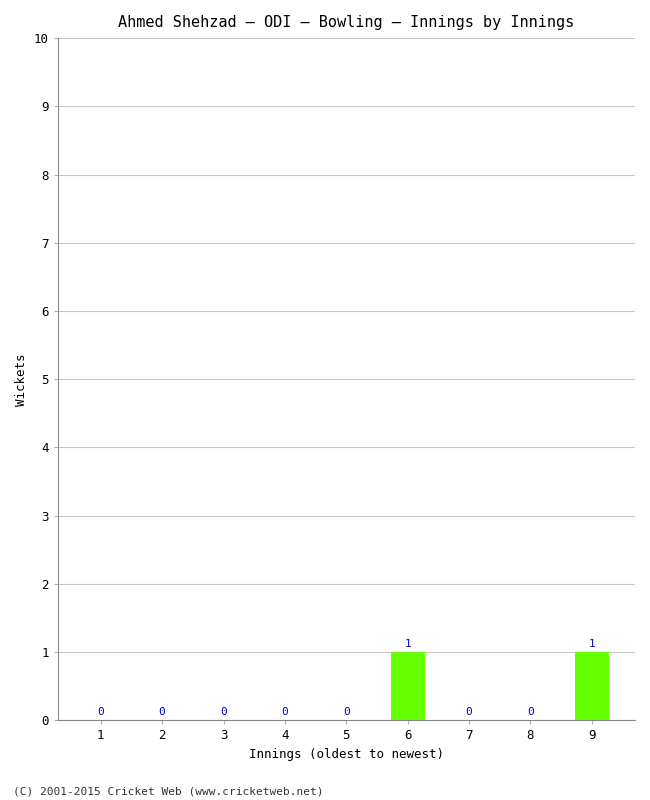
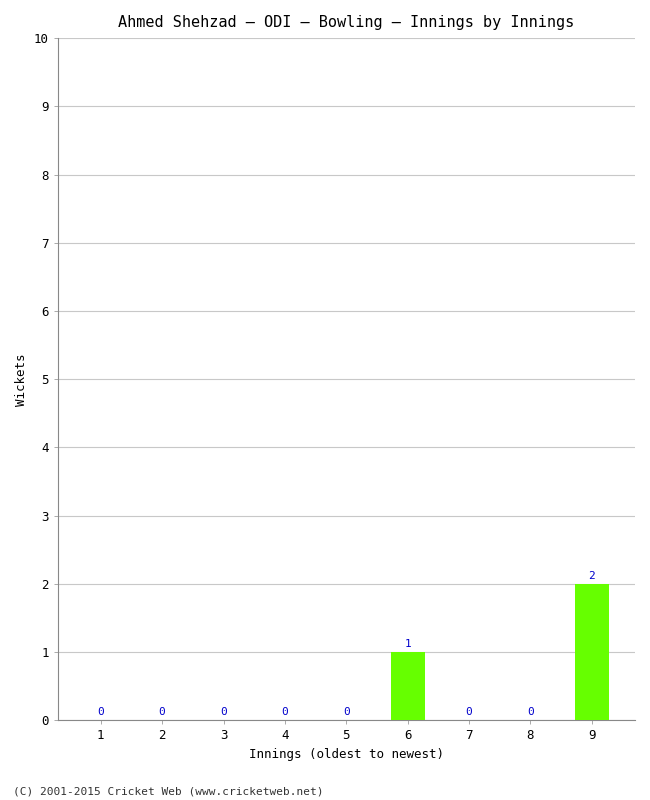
9: 1 -> 2
